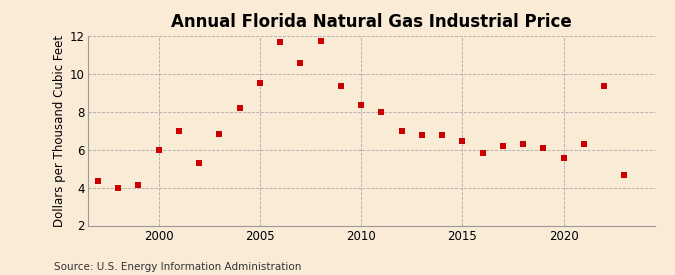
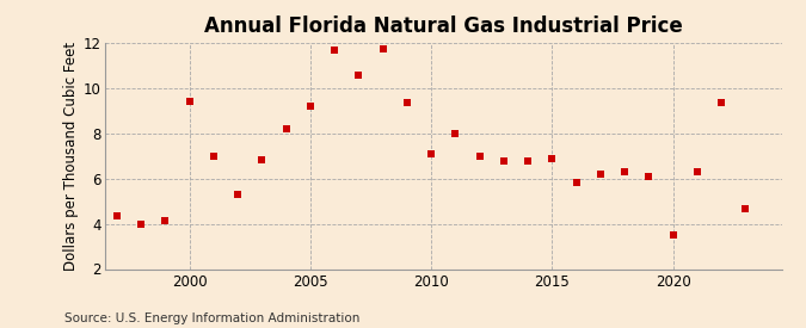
2000: 6.0 -> 9.4
2005: 9.5 -> 9.2
2010: 8.3 -> 7.1
2015: 6.5 -> 6.9
2020: 5.5 -> 3.5
